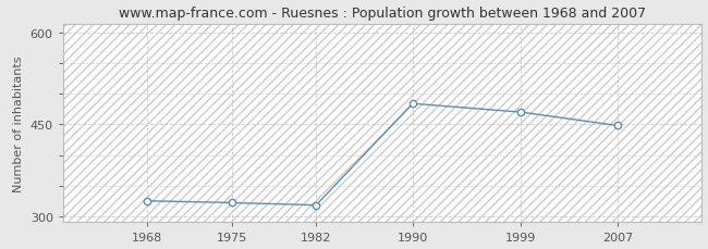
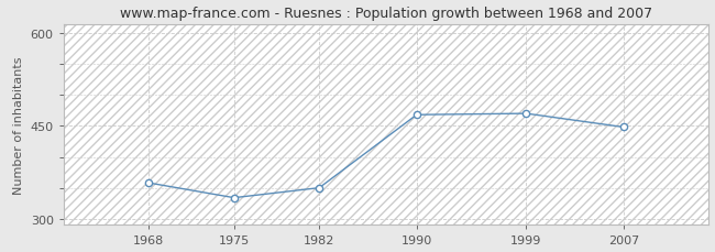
1968: 325 -> 358
1975: 322 -> 334
1982: 318 -> 350
1990: 484 -> 468
